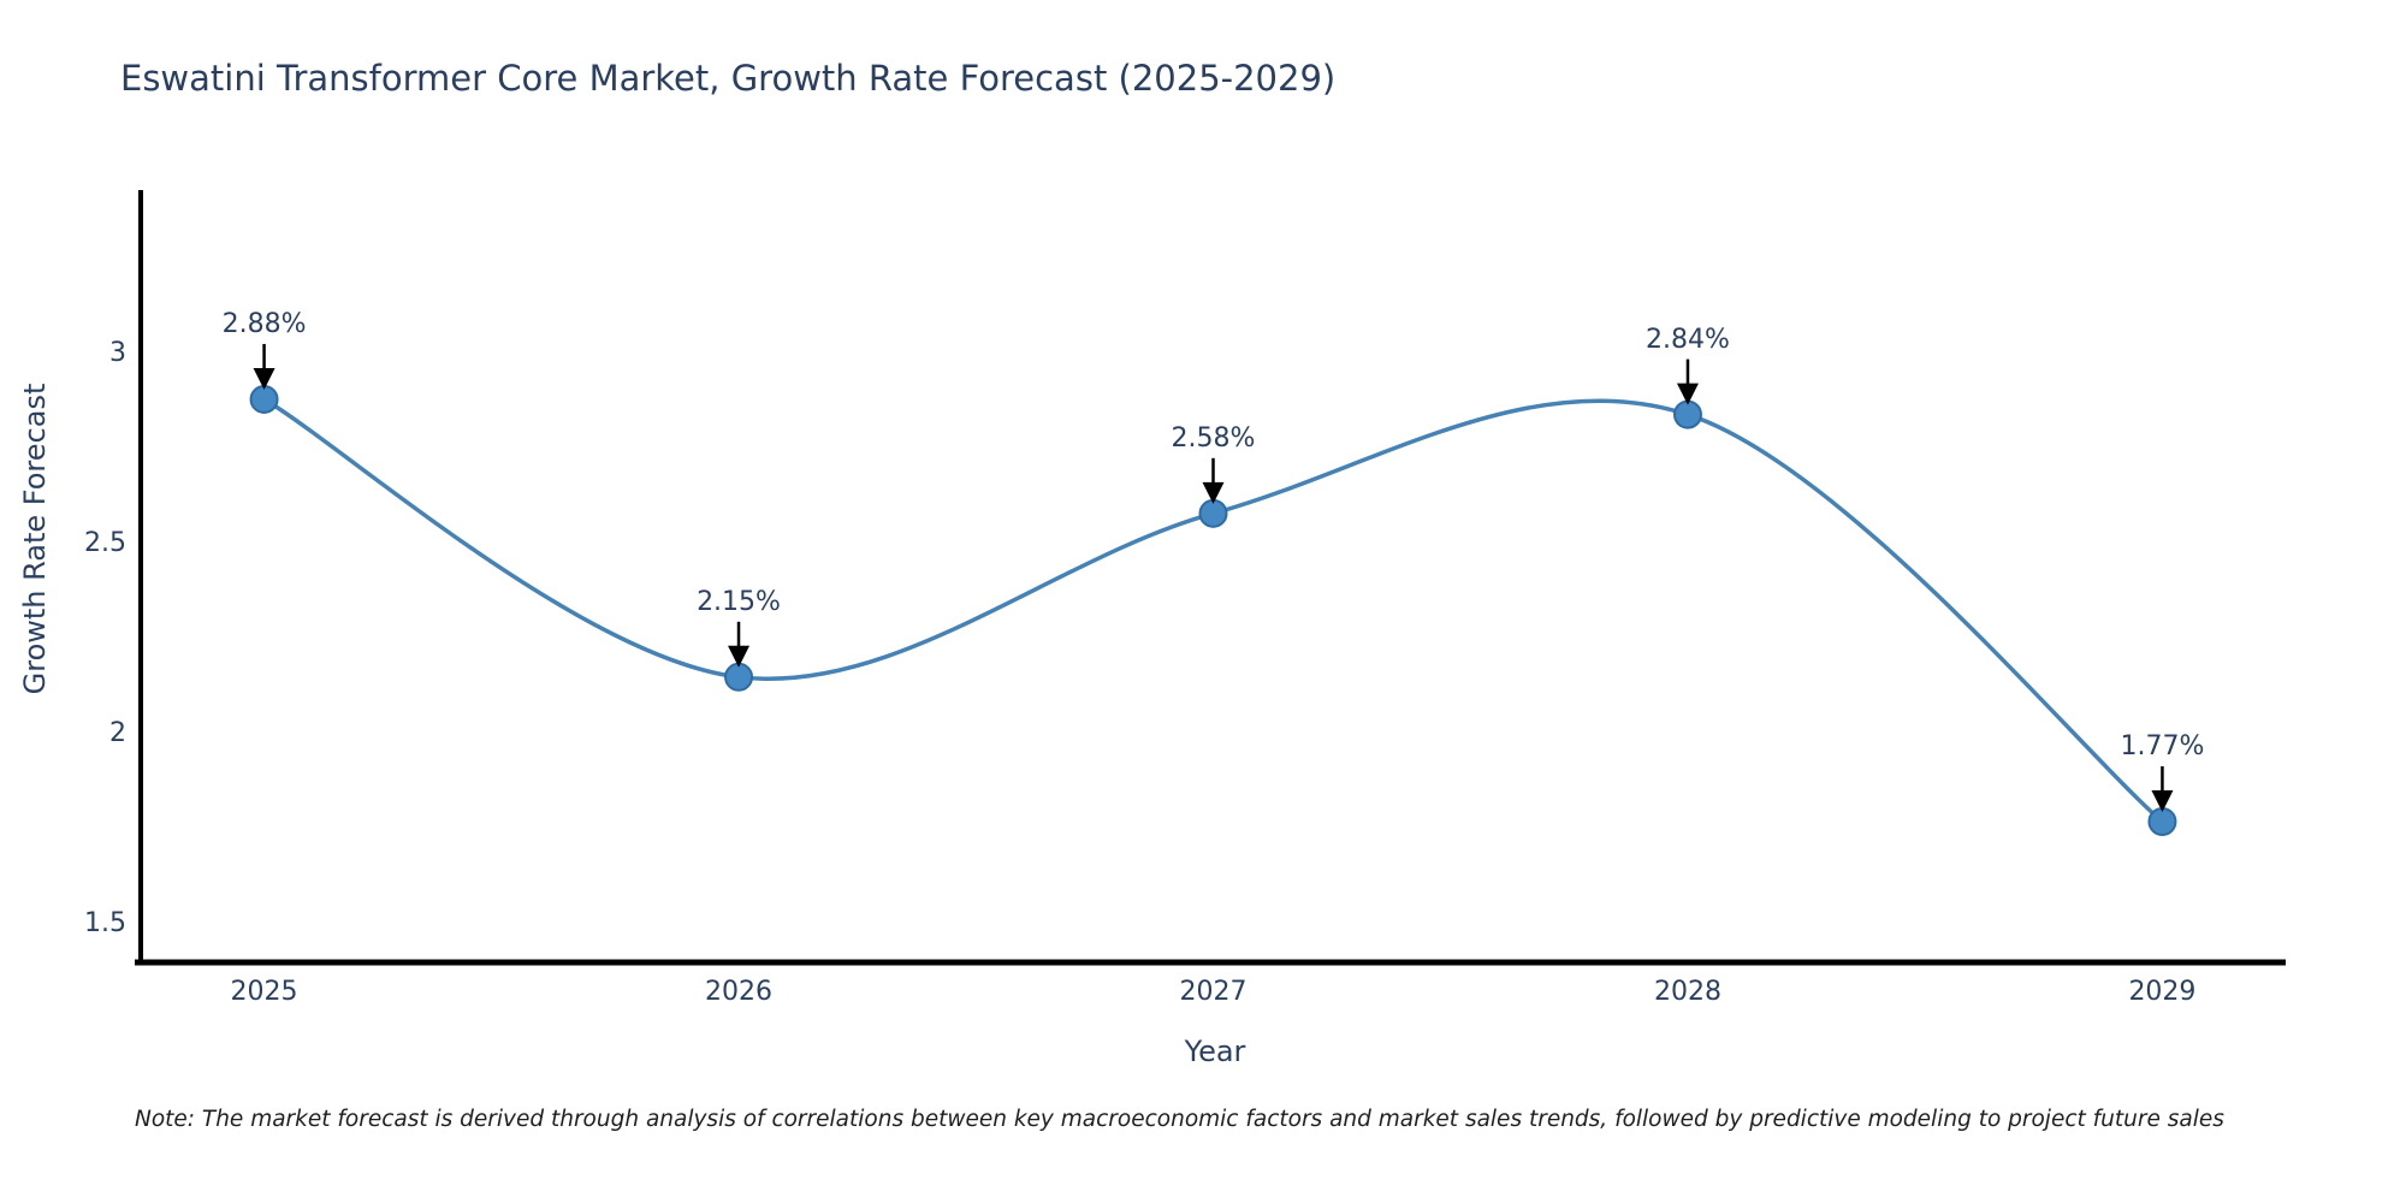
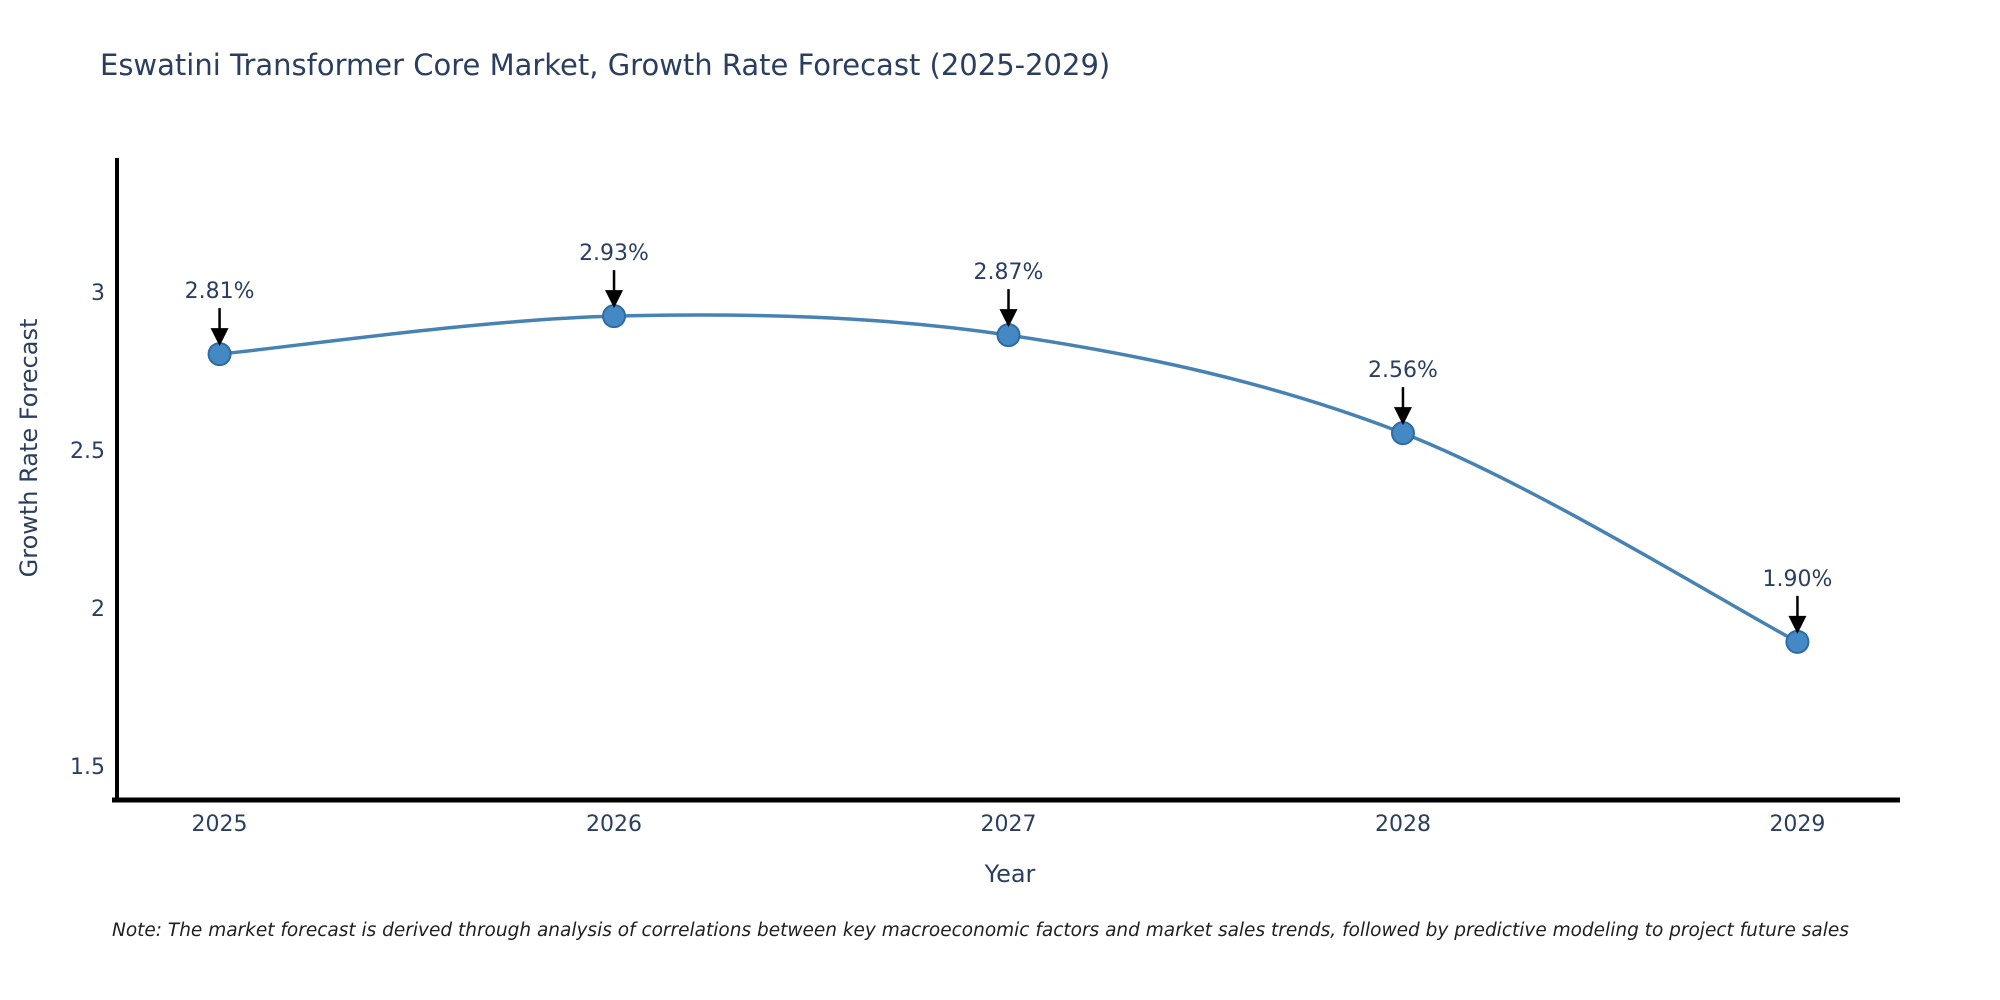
2025: 2.88% -> 2.81%
2026: 2.15% -> 2.93%
2027: 2.58% -> 2.87%
2028: 2.84% -> 2.56%
2029: 1.77% -> 1.90%
